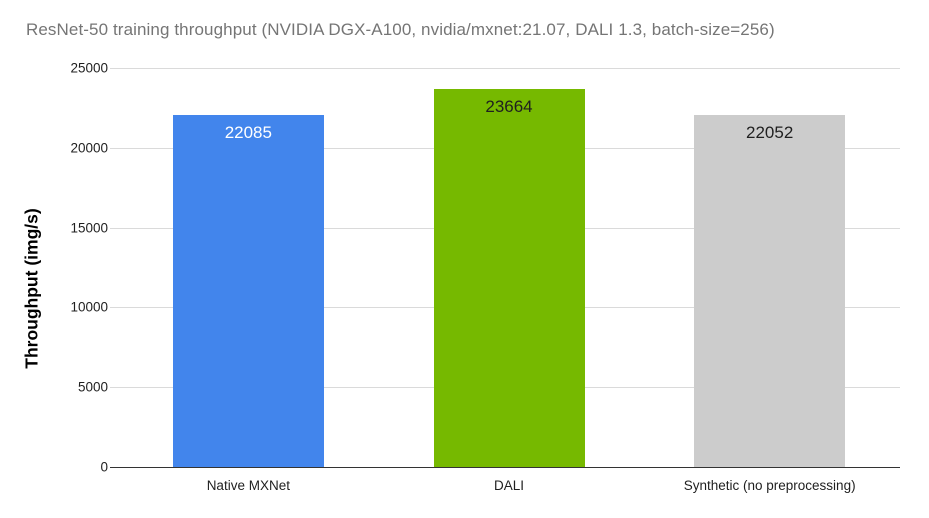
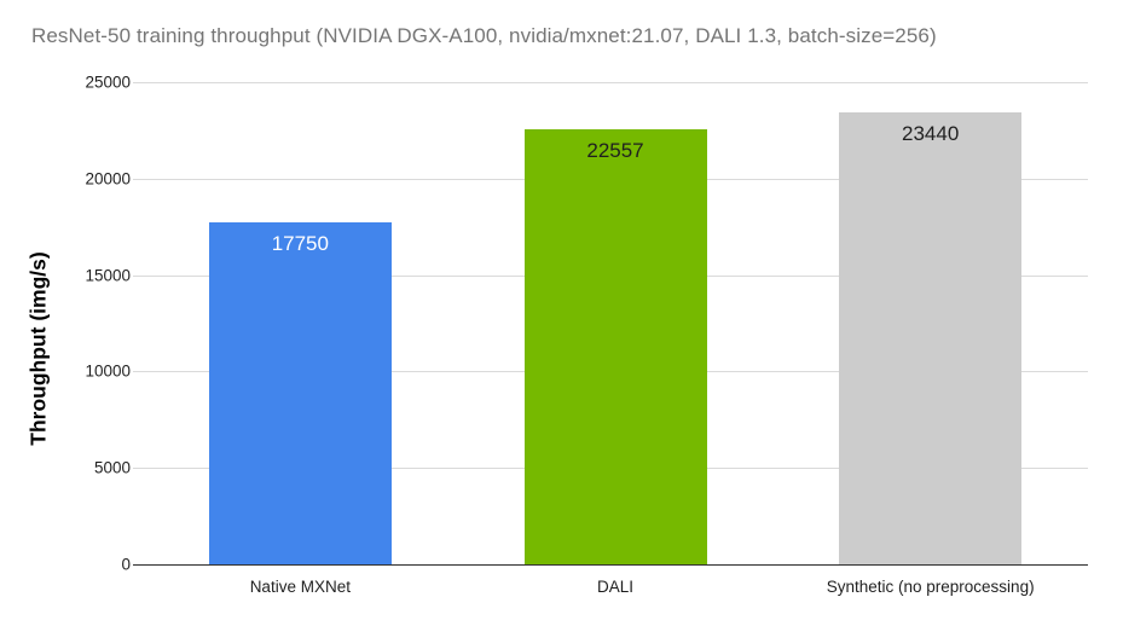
Native MXNet: 22085 -> 17750
DALI: 23664 -> 22557
Synthetic (no preprocessing): 22052 -> 23440
